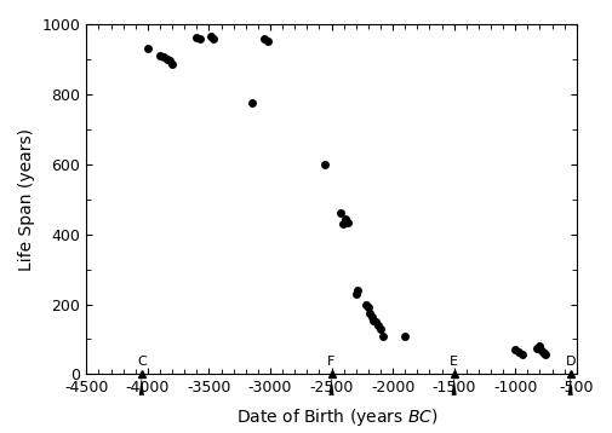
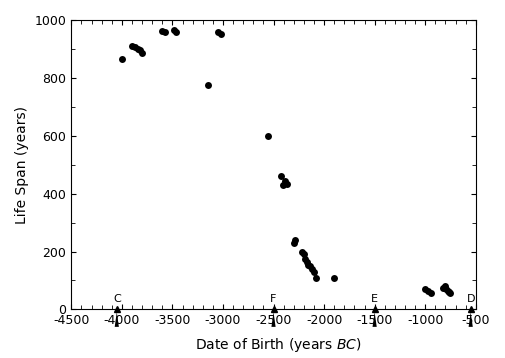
-4000: 930 -> 865
